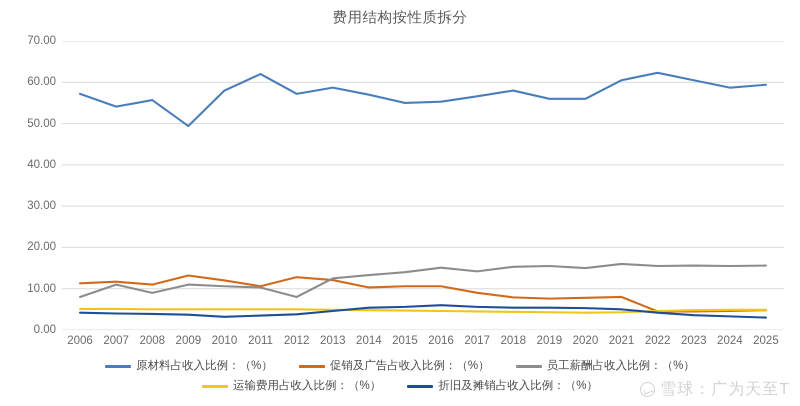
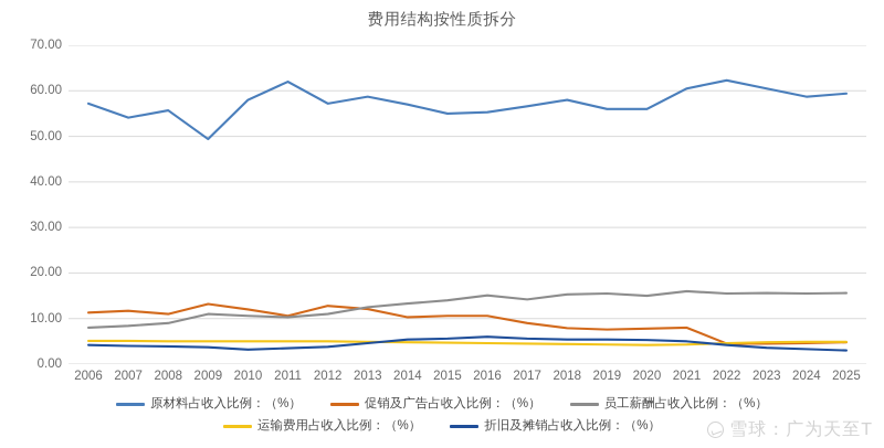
员工薪酬占收入比例：（%）/2007: 11 -> 8
员工薪酬占收入比例：（%）/2012: 8 -> 11
